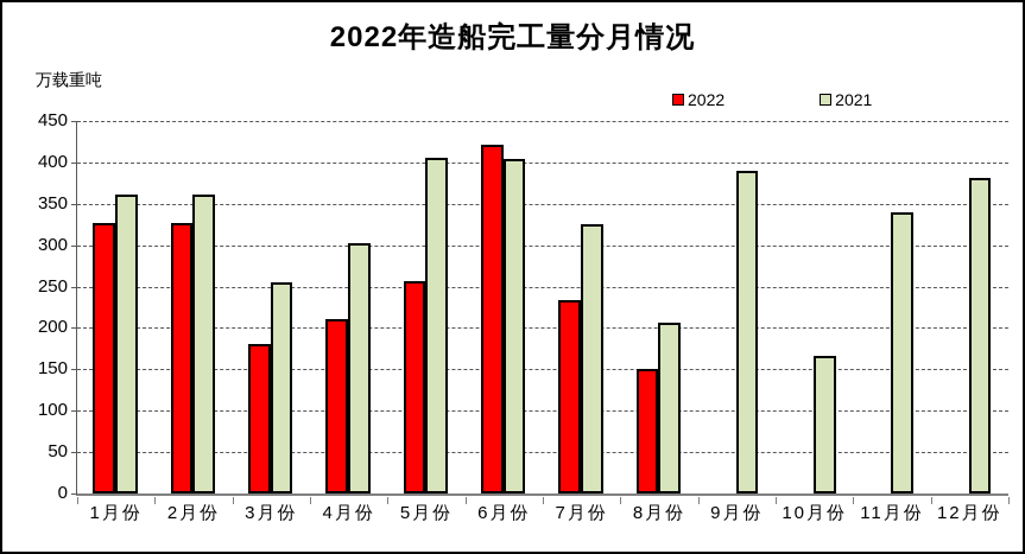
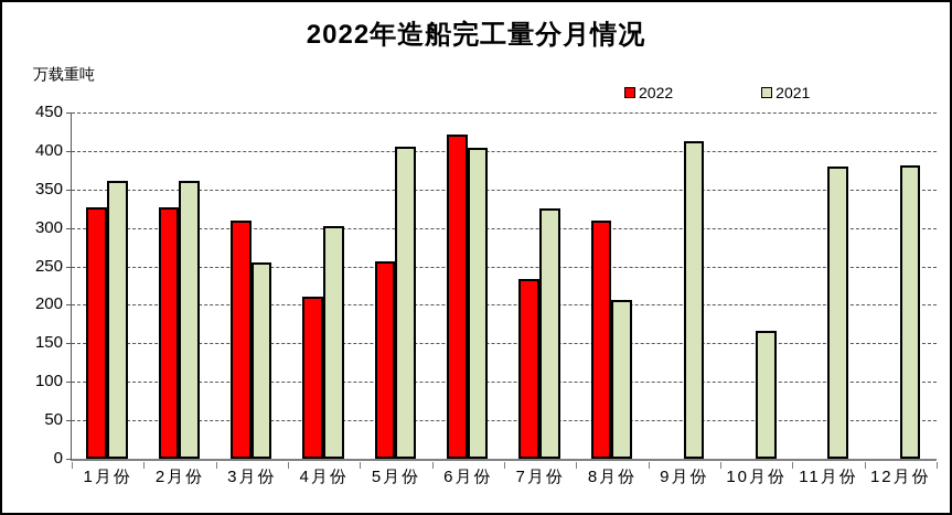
2022/3月份: 180 -> 310
2022/8月份: 150 -> 310
2021/9月份: 390 -> 410
2021/11月份: 340 -> 380
